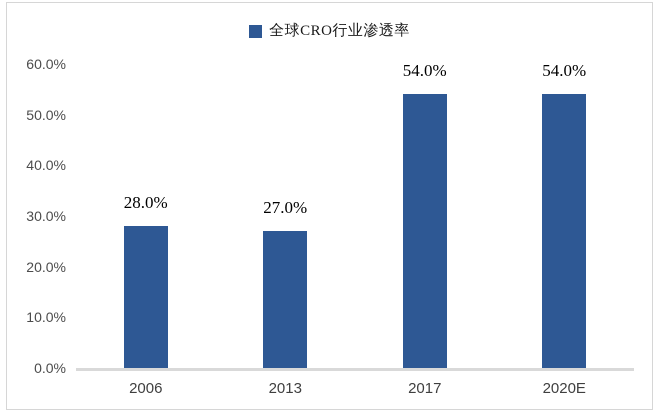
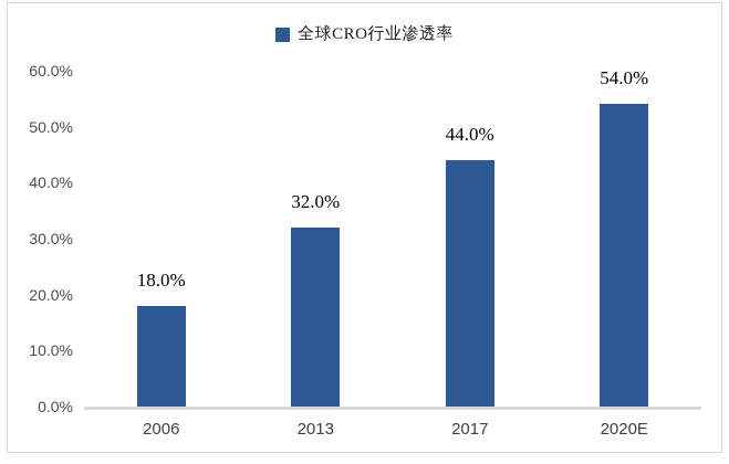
2006: 28.0% -> 18.0%
2013: 27.0% -> 32.0%
2017: 54.0% -> 44.0%
